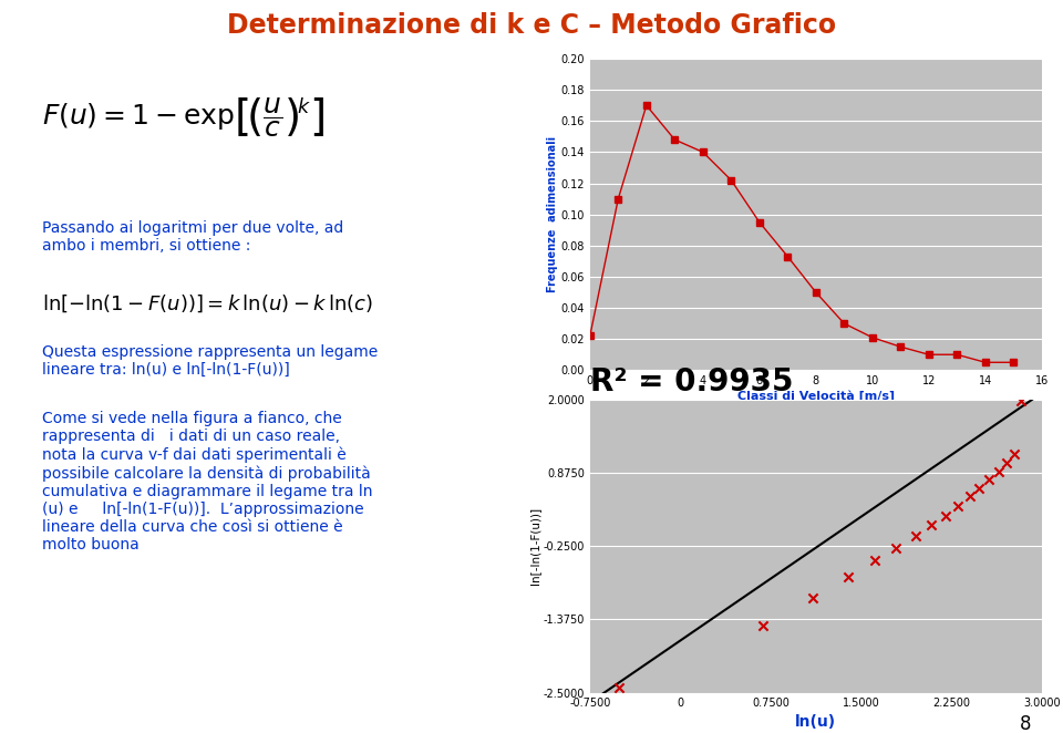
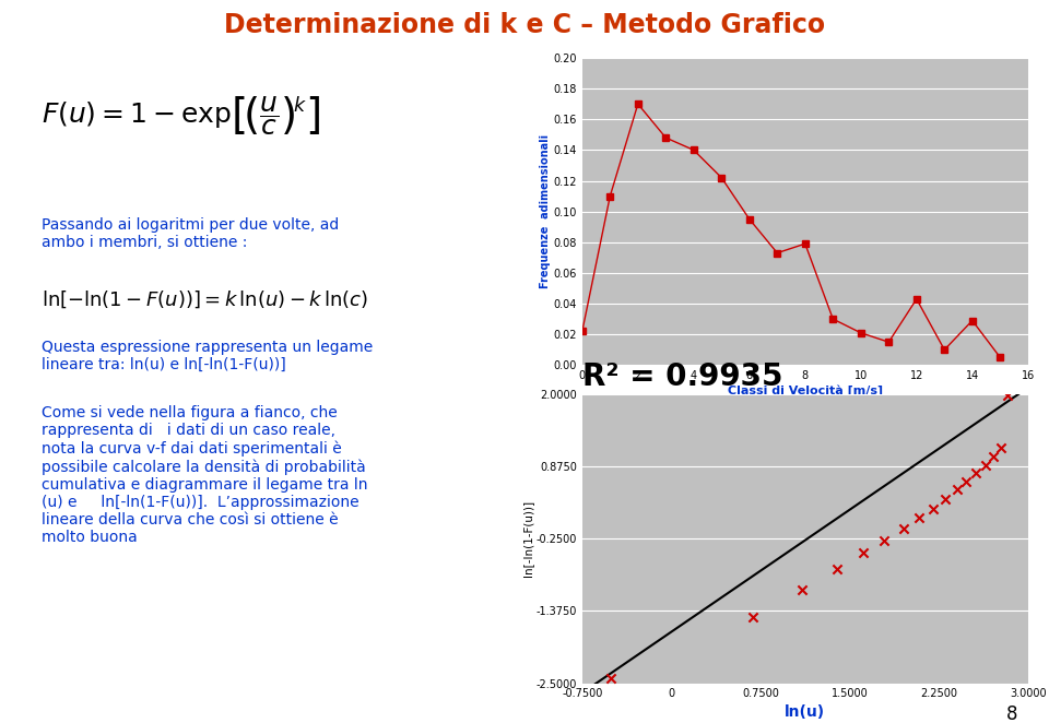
8: 0.050 -> 0.079
12: 0.010 -> 0.043
14: 0.005 -> 0.029
